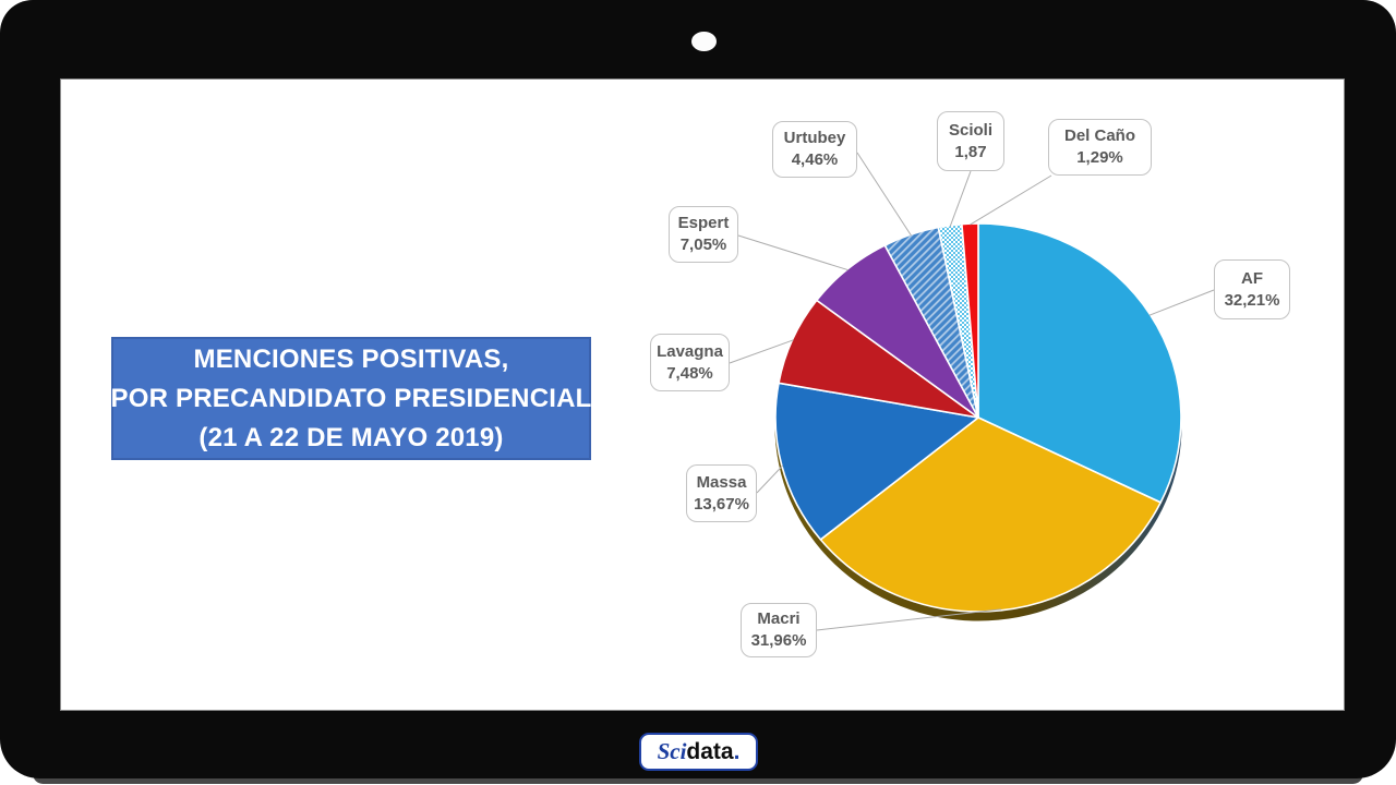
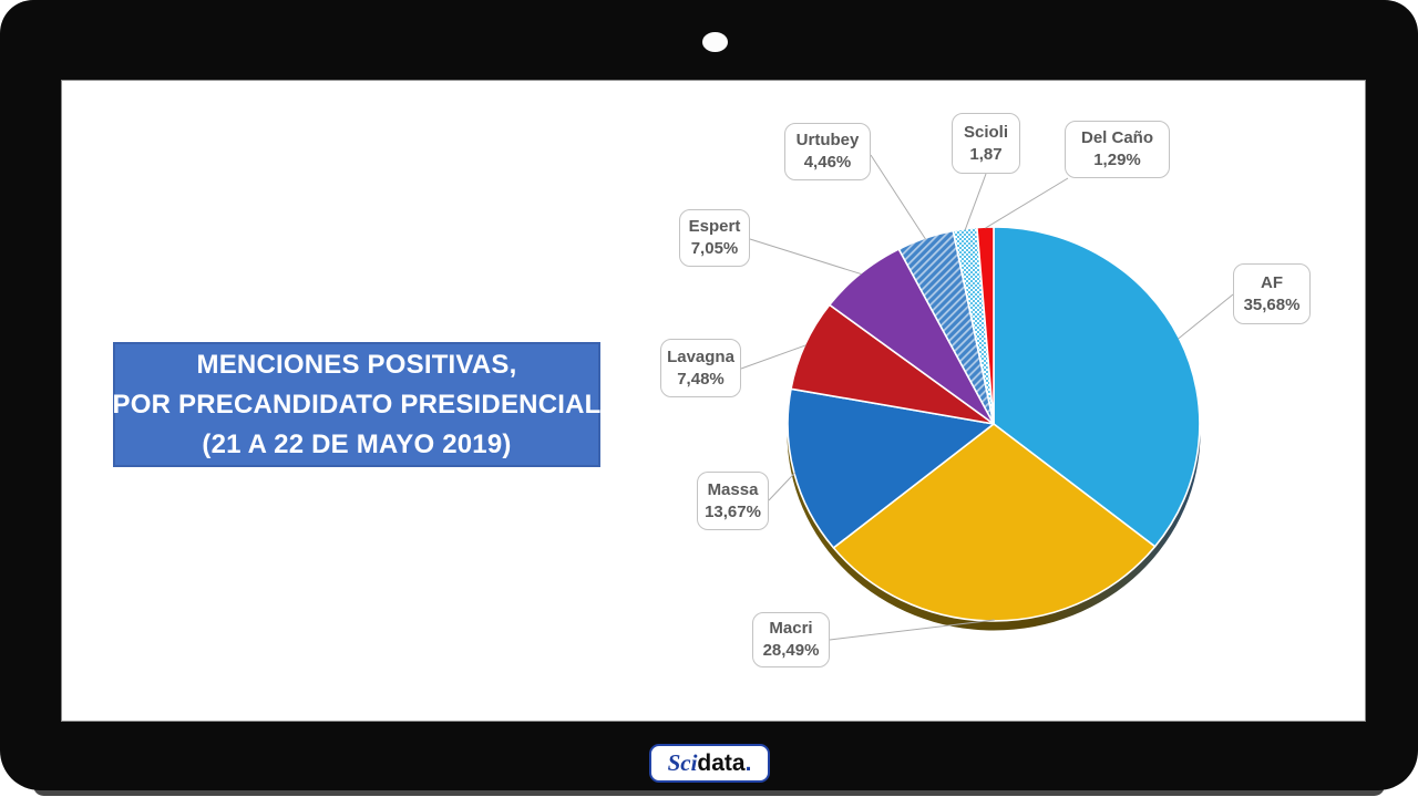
AF: 32,21% -> 35,68%
Macri: 31,96% -> 28,49%
